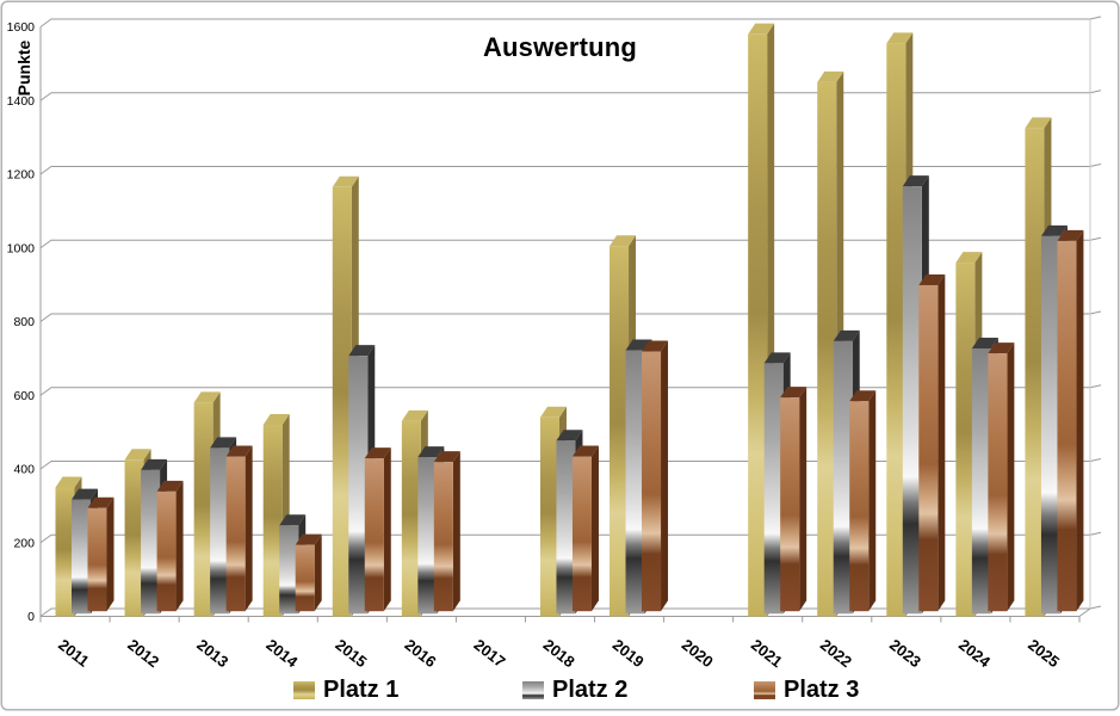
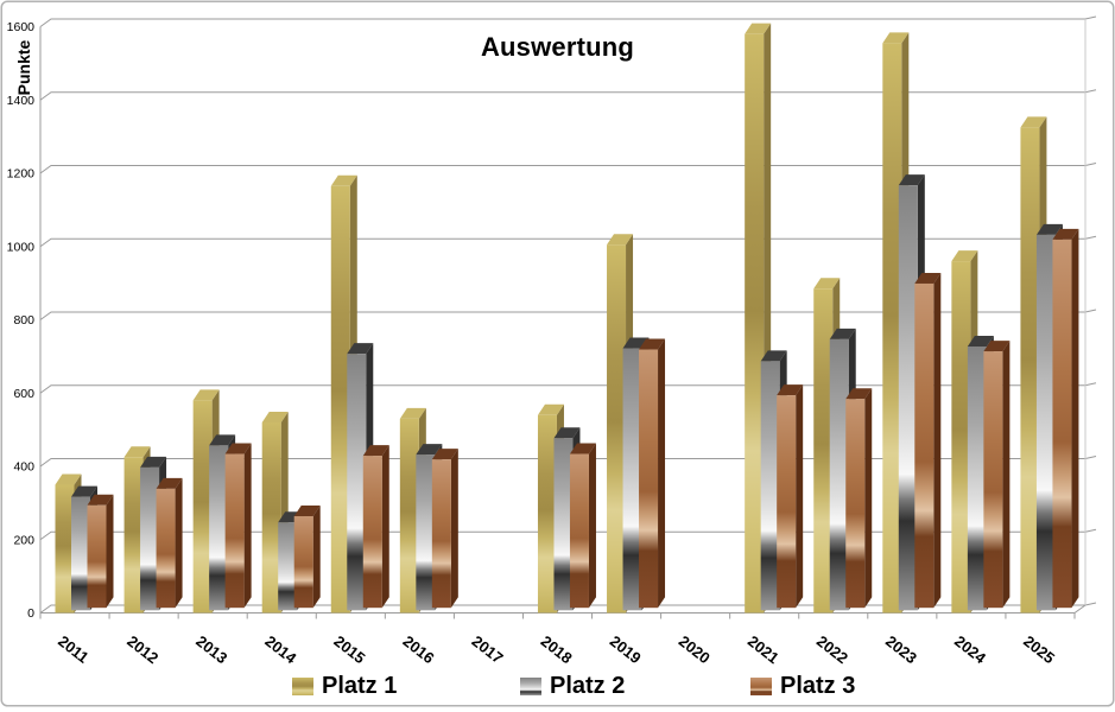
Platz 3/2014: 180 -> 250
Platz 1/2022: 1450 -> 880
